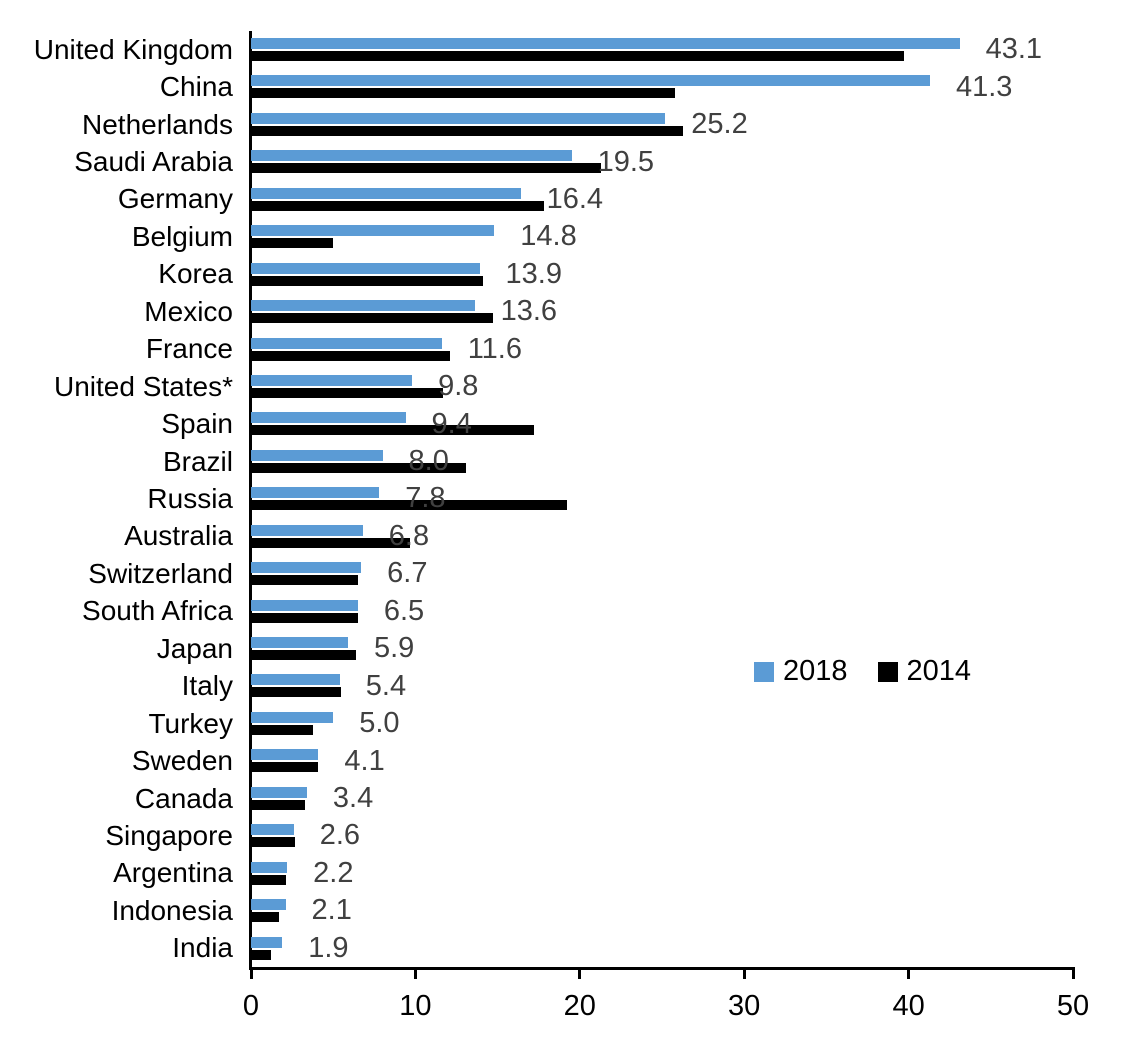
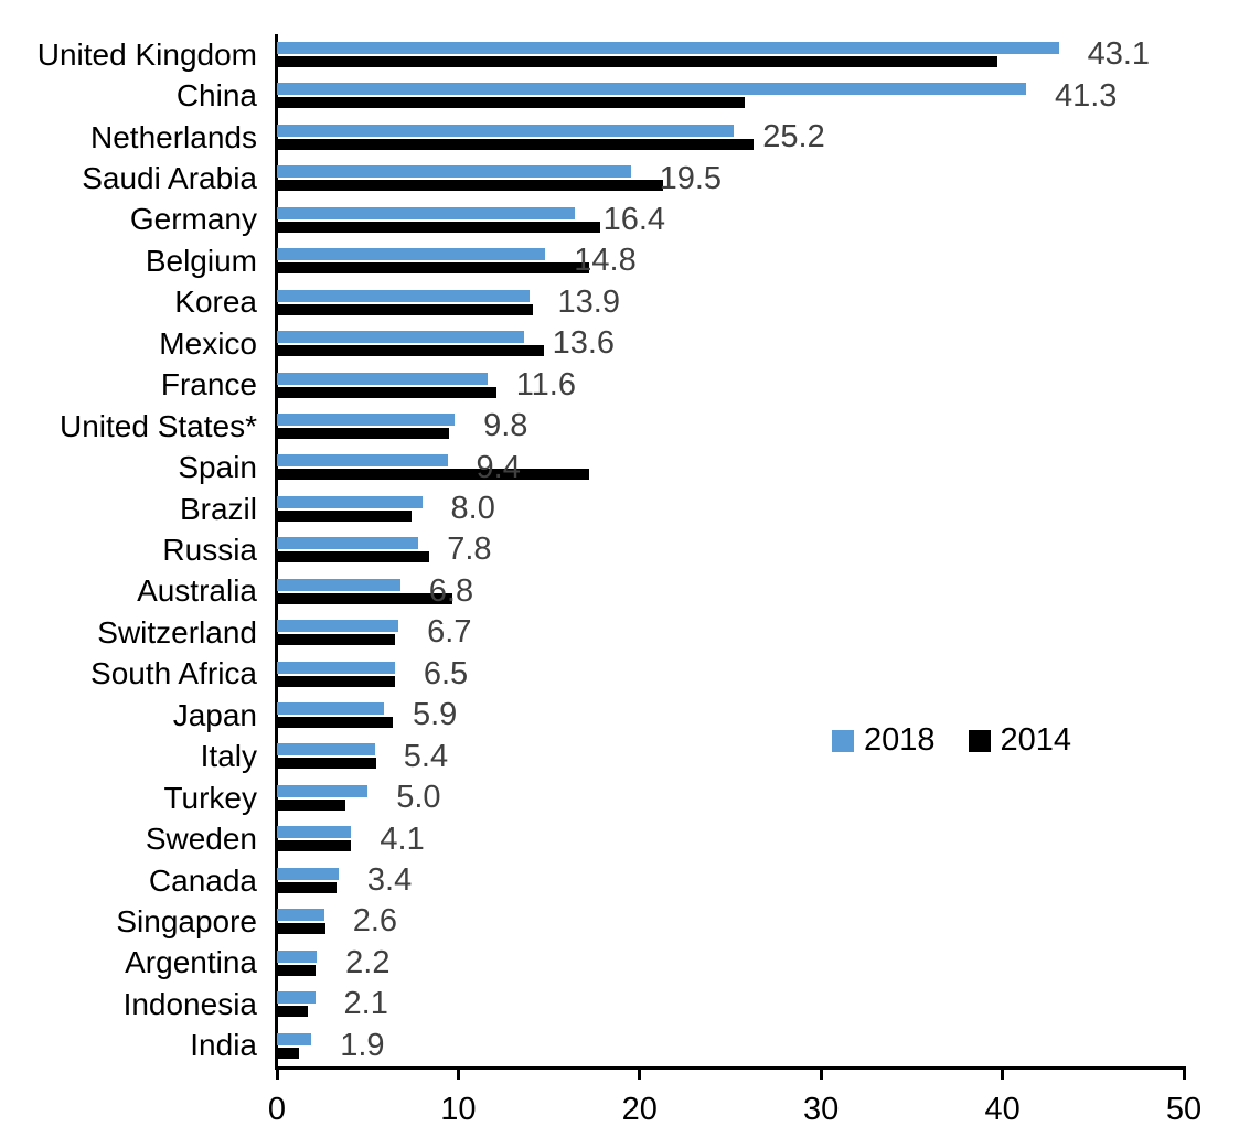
2014/Belgium: 5.0 -> 17.2
2014/United States*: 11.7 -> 9.5
2014/Brazil: 13.1 -> 7.4
2014/Russia: 19.2 -> 8.4
